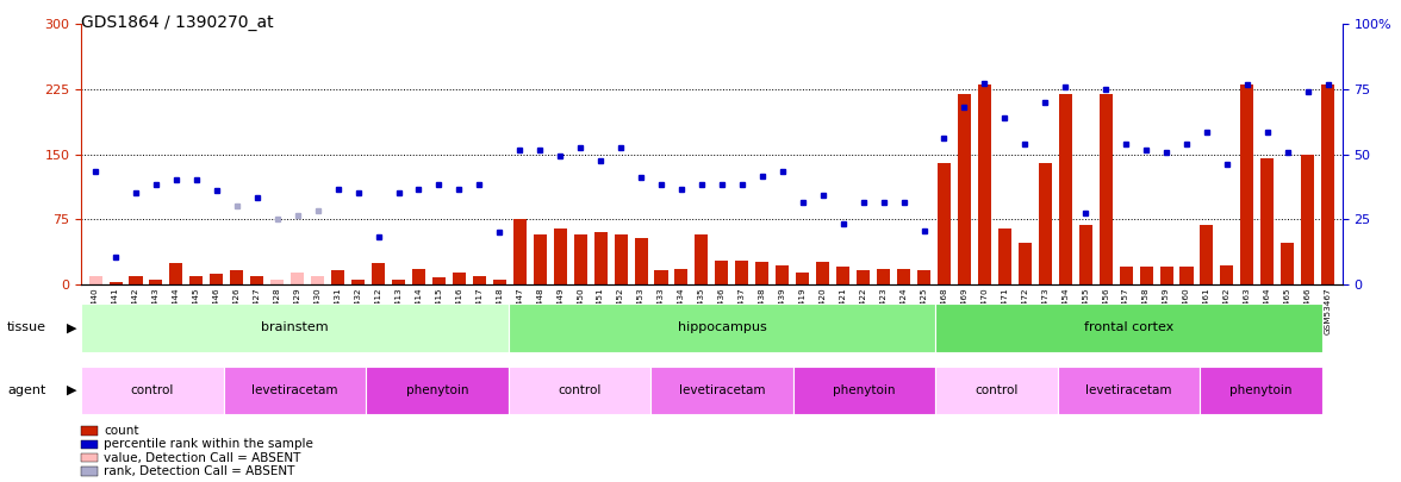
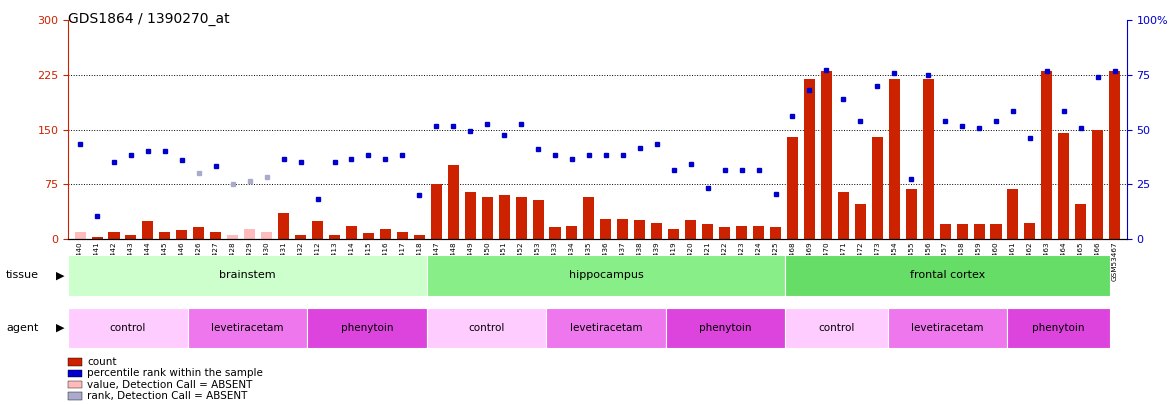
GSM53431: 16 -> 36
GSM53448: 58 -> 102
